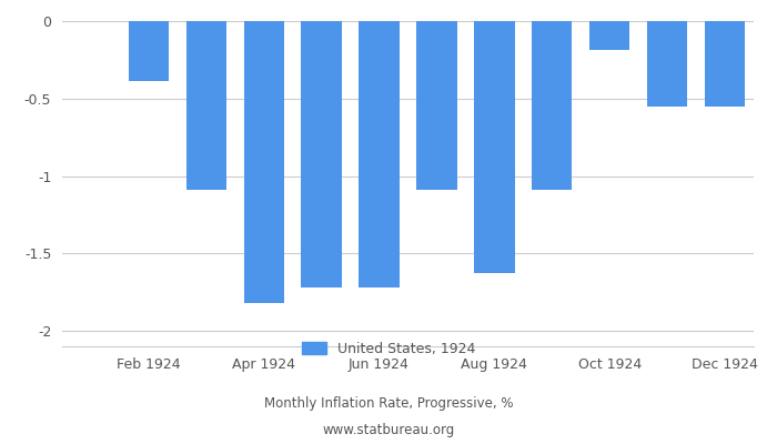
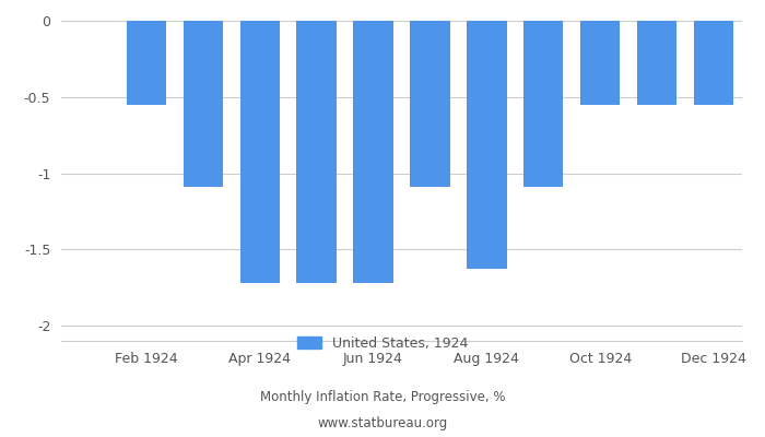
Feb 1924: -0.39 -> -0.55
Apr 1924: -1.82 -> -1.72
Oct 1924: -0.19 -> -0.55
